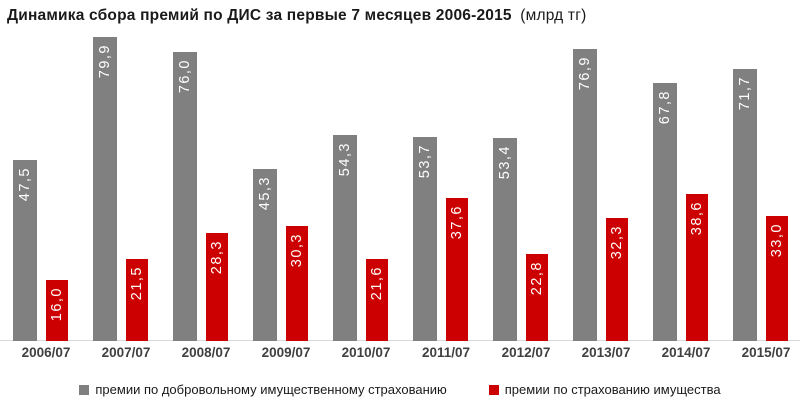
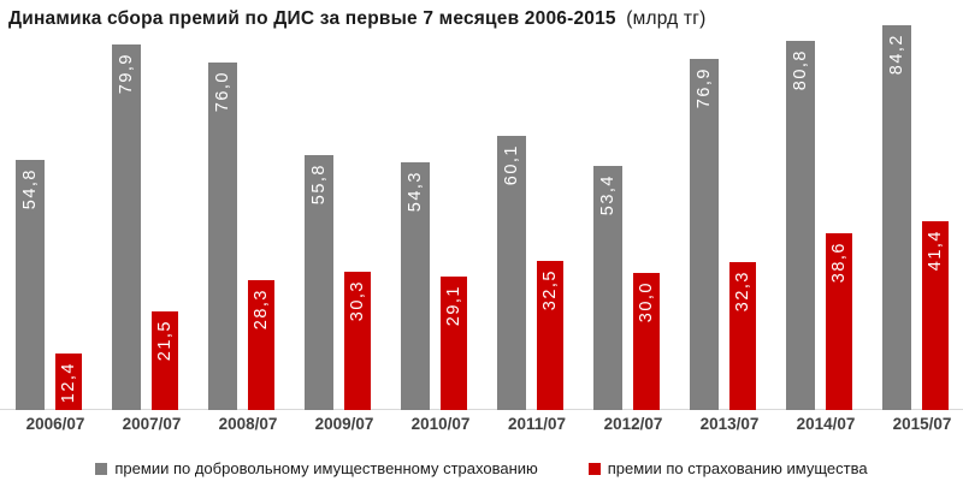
премии по добровольному имущественному страхованию/2006/07: 47,5 -> 54,8
премии по страхованию имущества/2006/07: 16,0 -> 12,4
премии по добровольному имущественному страхованию/2009/07: 45,3 -> 55,8
премии по страхованию имущества/2010/07: 21,6 -> 29,1
премии по добровольному имущественному страхованию/2011/07: 53,7 -> 60,1
премии по страхованию имущества/2011/07: 37,6 -> 32,5
премии по страхованию имущества/2012/07: 22,8 -> 30,0
премии по добровольному имущественному страхованию/2014/07: 67,8 -> 80,8
премии по добровольному имущественному страхованию/2015/07: 71,7 -> 84,2
премии по страхованию имущества/2015/07: 33,0 -> 41,4
